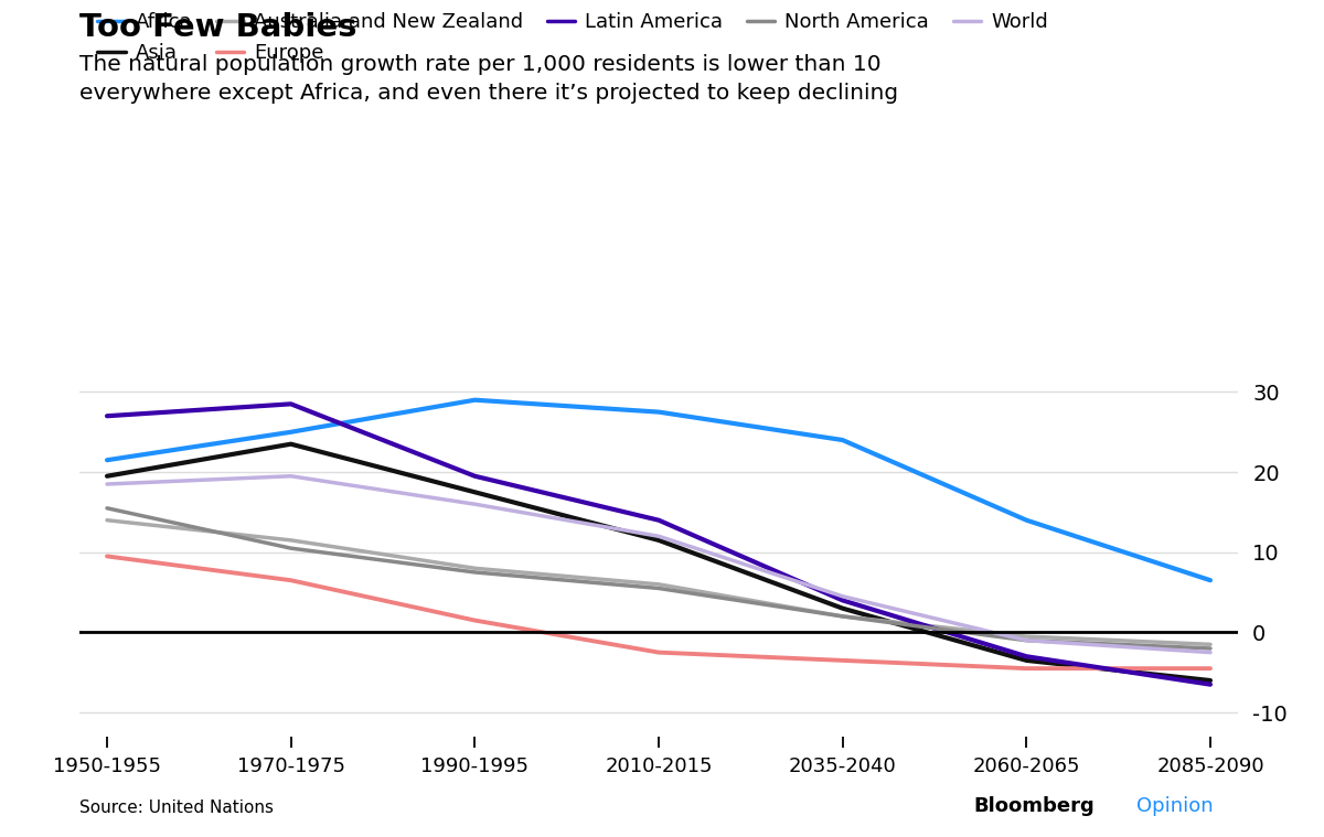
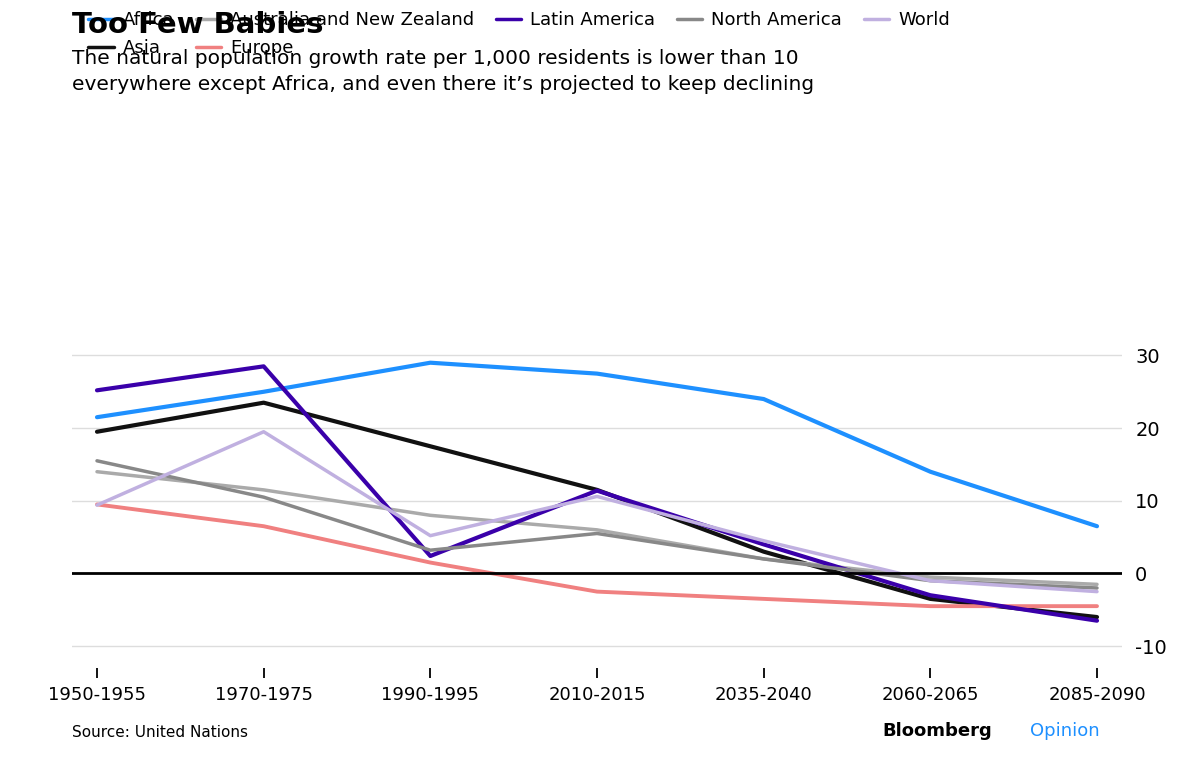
Latin America/1950-1955: 27.0 -> 25.2
World/1950-1955: 18.5 -> 9.4
Latin America/1990-1995: 19.5 -> 2.4
North America/1990-1995: 7.5 -> 3.2
World/1990-1995: 16.0 -> 5.2
Latin America/2010-2015: 14.0 -> 11.4
World/2010-2015: 12.0 -> 10.6
